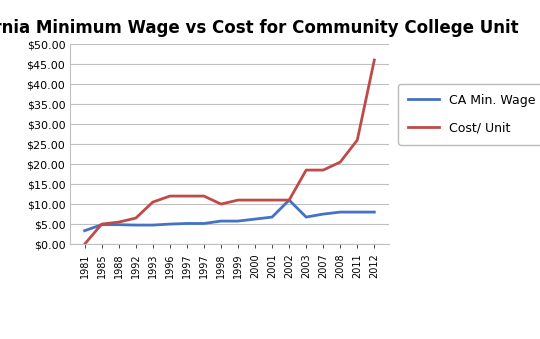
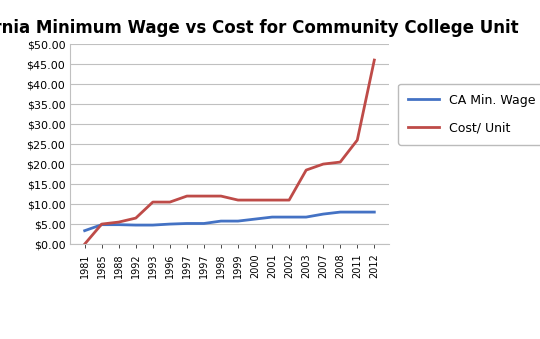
Cost/ Unit/1996: $12.0 -> $10.5
Cost/ Unit/1998: $10.0 -> $12.0
CA Min. Wage/2002: $11.0 -> $6.8
Cost/ Unit/2007: $18.5 -> $20.0
